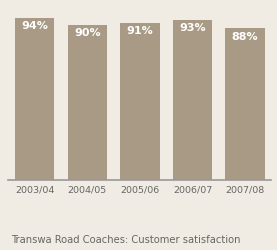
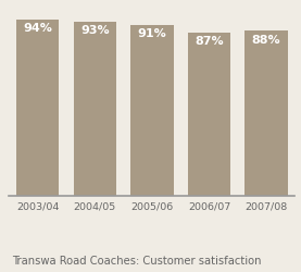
2004/05: 90% -> 93%
2006/07: 93% -> 87%
